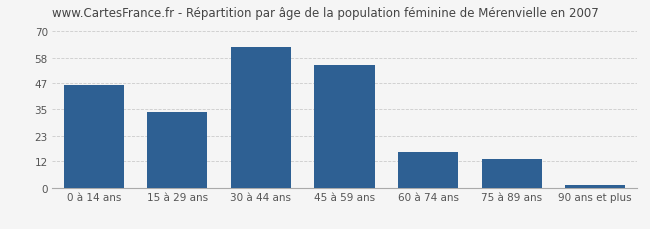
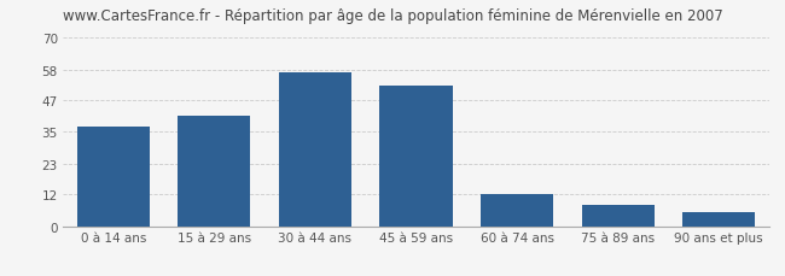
0 à 14 ans: 46 -> 37
15 à 29 ans: 34 -> 41
30 à 44 ans: 63 -> 57
45 à 59 ans: 55 -> 52
60 à 74 ans: 16 -> 12
75 à 89 ans: 13 -> 8
90 ans et plus: 1 -> 5
